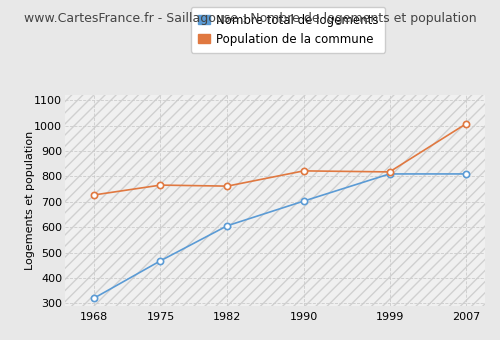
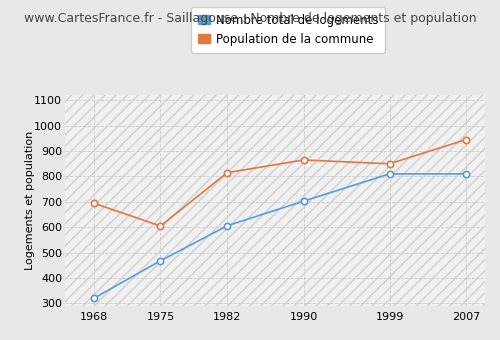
Population de la commune/1968: 727 -> 695
Population de la commune/1975: 766 -> 605
Population de la commune/1982: 762 -> 815
Population de la commune/1990: 822 -> 865
Population de la commune/1999: 818 -> 850
Population de la commune/2007: 1007 -> 945
